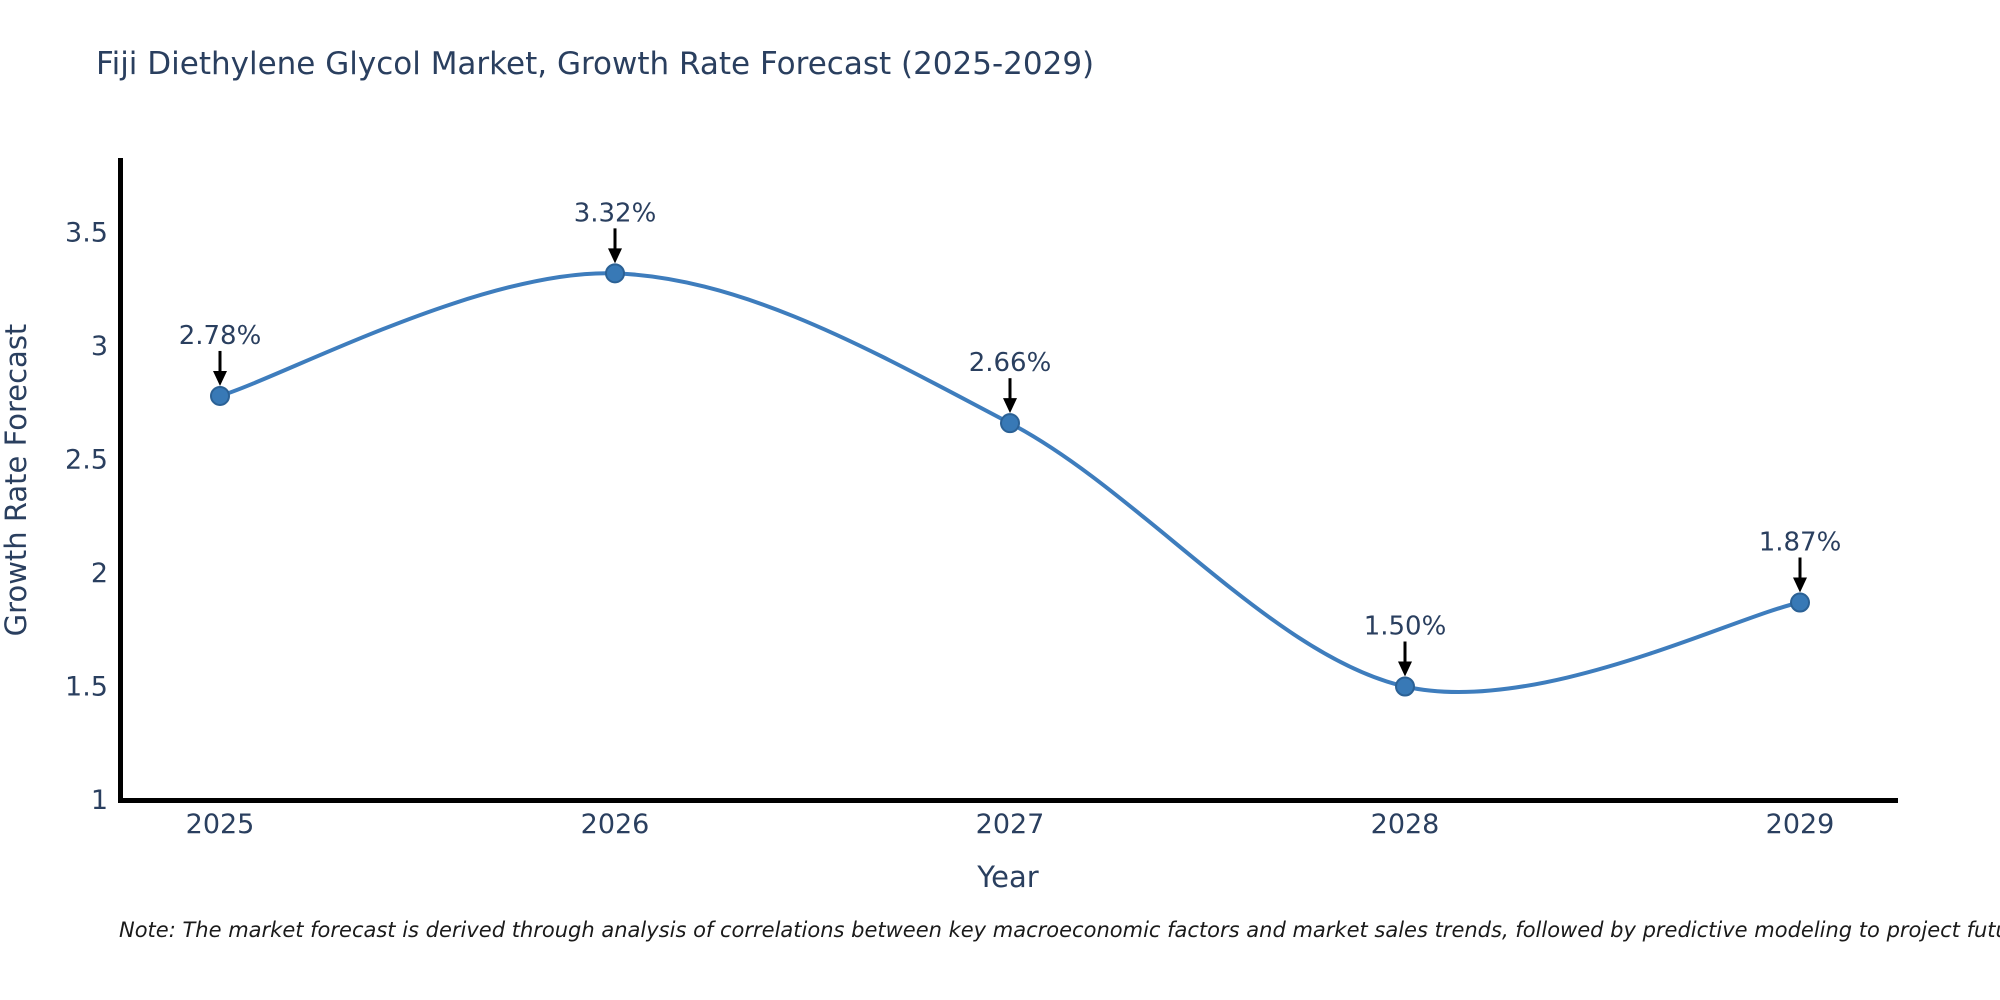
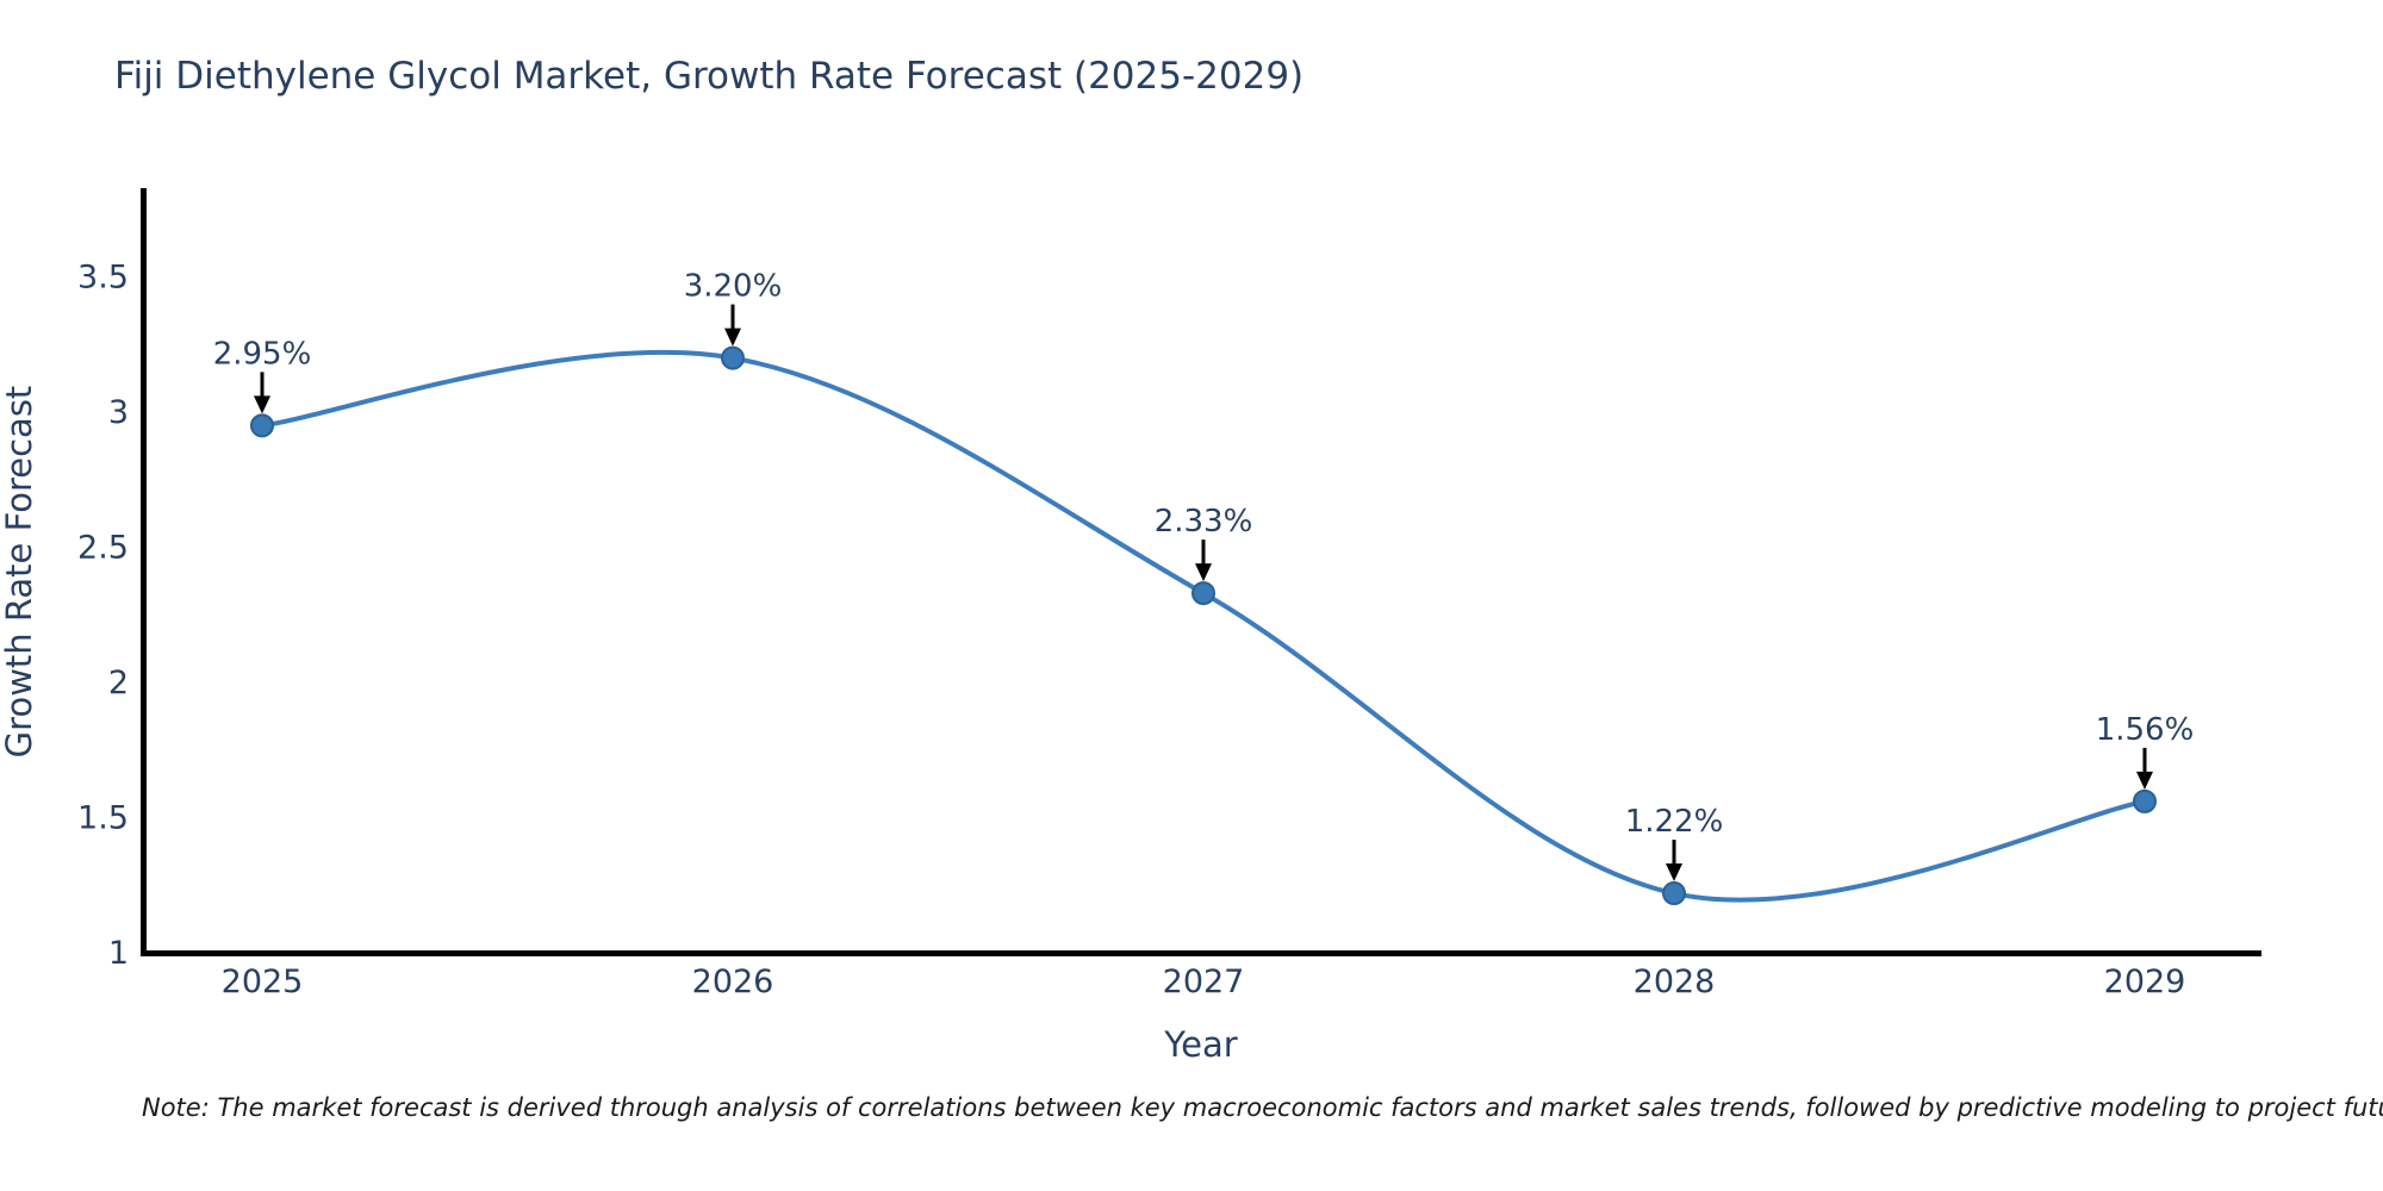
2025: 2.78% -> 2.95%
2026: 3.32% -> 3.20%
2027: 2.66% -> 2.33%
2028: 1.50% -> 1.22%
2029: 1.87% -> 1.56%
